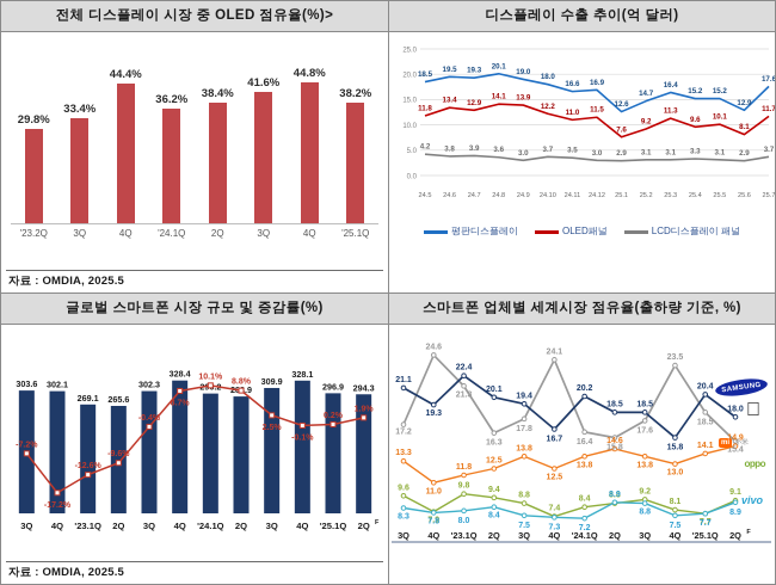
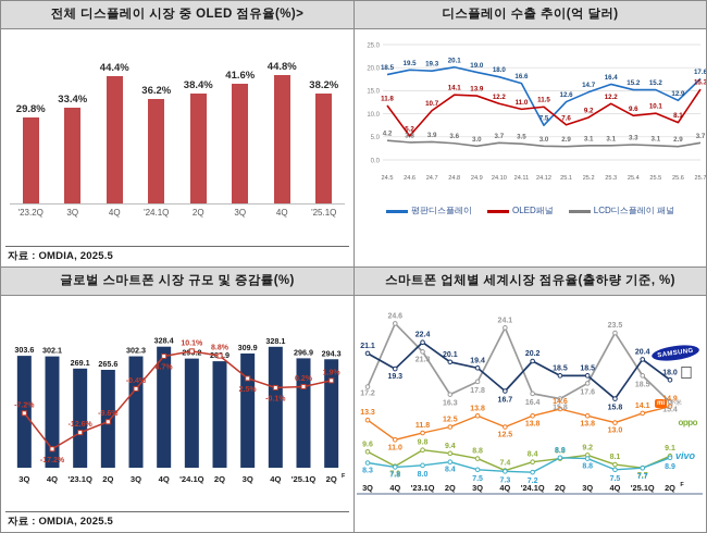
디스플레이 수출 추이(억 달러)/OLED패널/24.6: 13.4 -> 5.2
디스플레이 수출 추이(억 달러)/OLED패널/24.7: 12.9 -> 10.7
디스플레이 수출 추이(억 달러)/평판디스플레이/24.12: 16.9 -> 7.5
디스플레이 수출 추이(억 달러)/OLED패널/25.3: 11.3 -> 12.2
디스플레이 수출 추이(억 달러)/OLED패널/25.7: 11.7 -> 15.3
